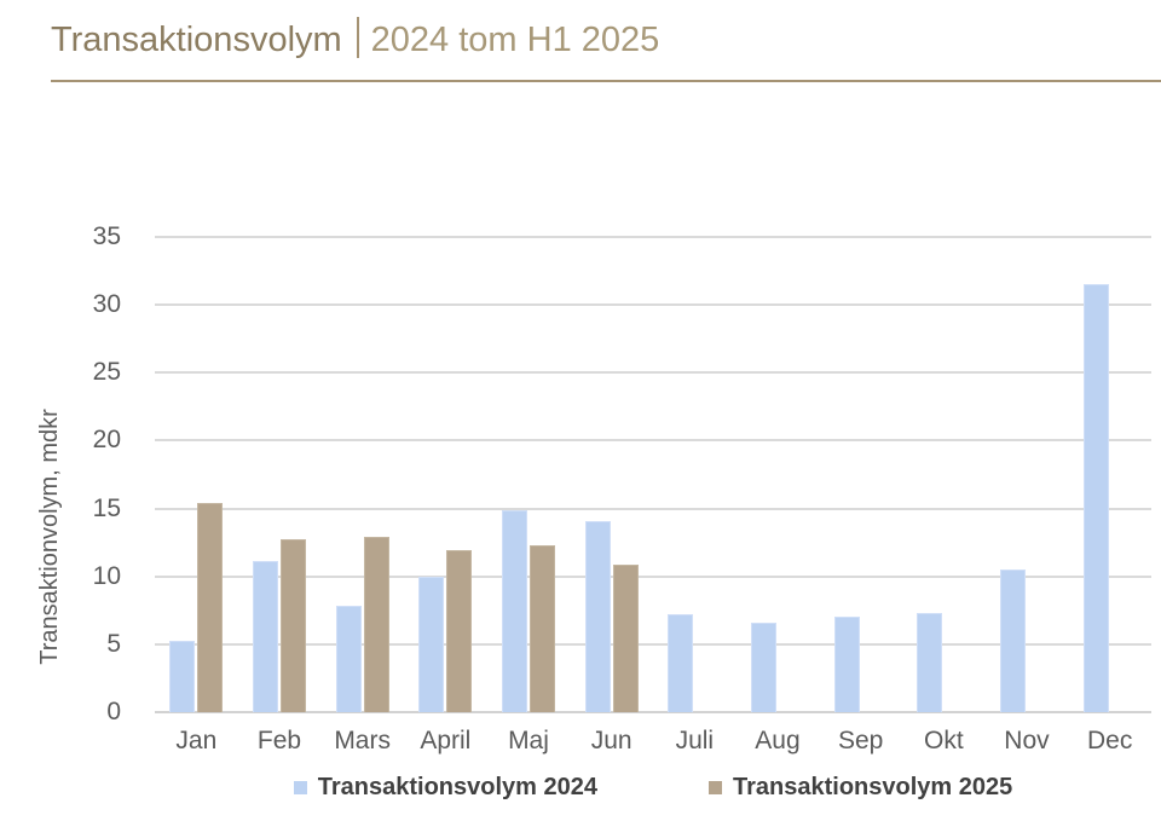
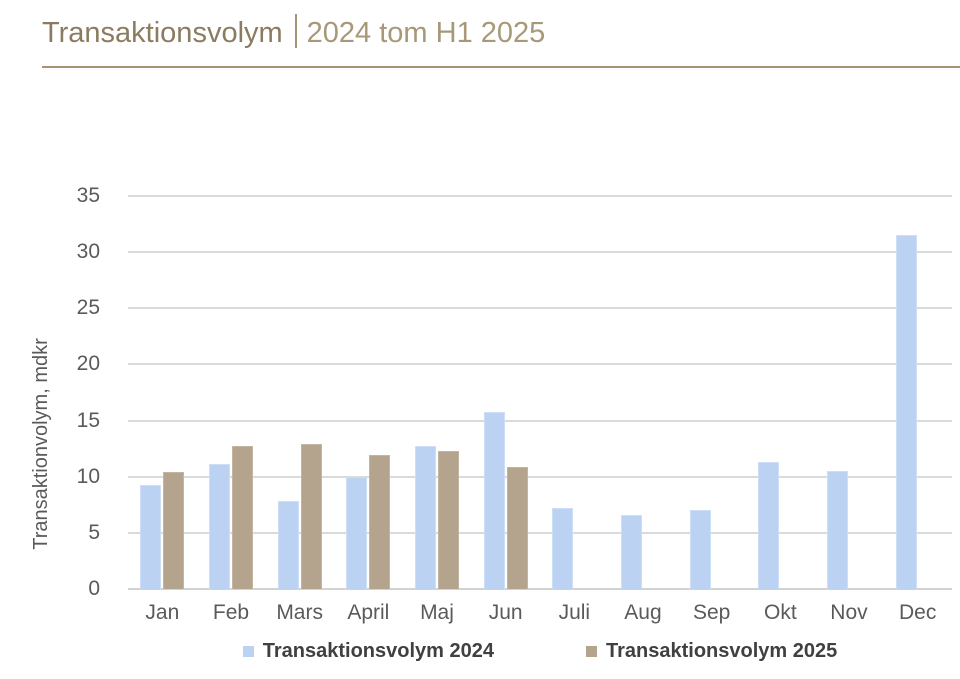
Transaktionsvolym 2024/Jan: 5.3 -> 9.3
Transaktionsvolym 2025/Jan: 15.4 -> 10.4
Transaktionsvolym 2024/Maj: 14.9 -> 12.7
Transaktionsvolym 2024/Jun: 14.1 -> 15.8
Transaktionsvolym 2024/Okt: 7.3 -> 11.3
